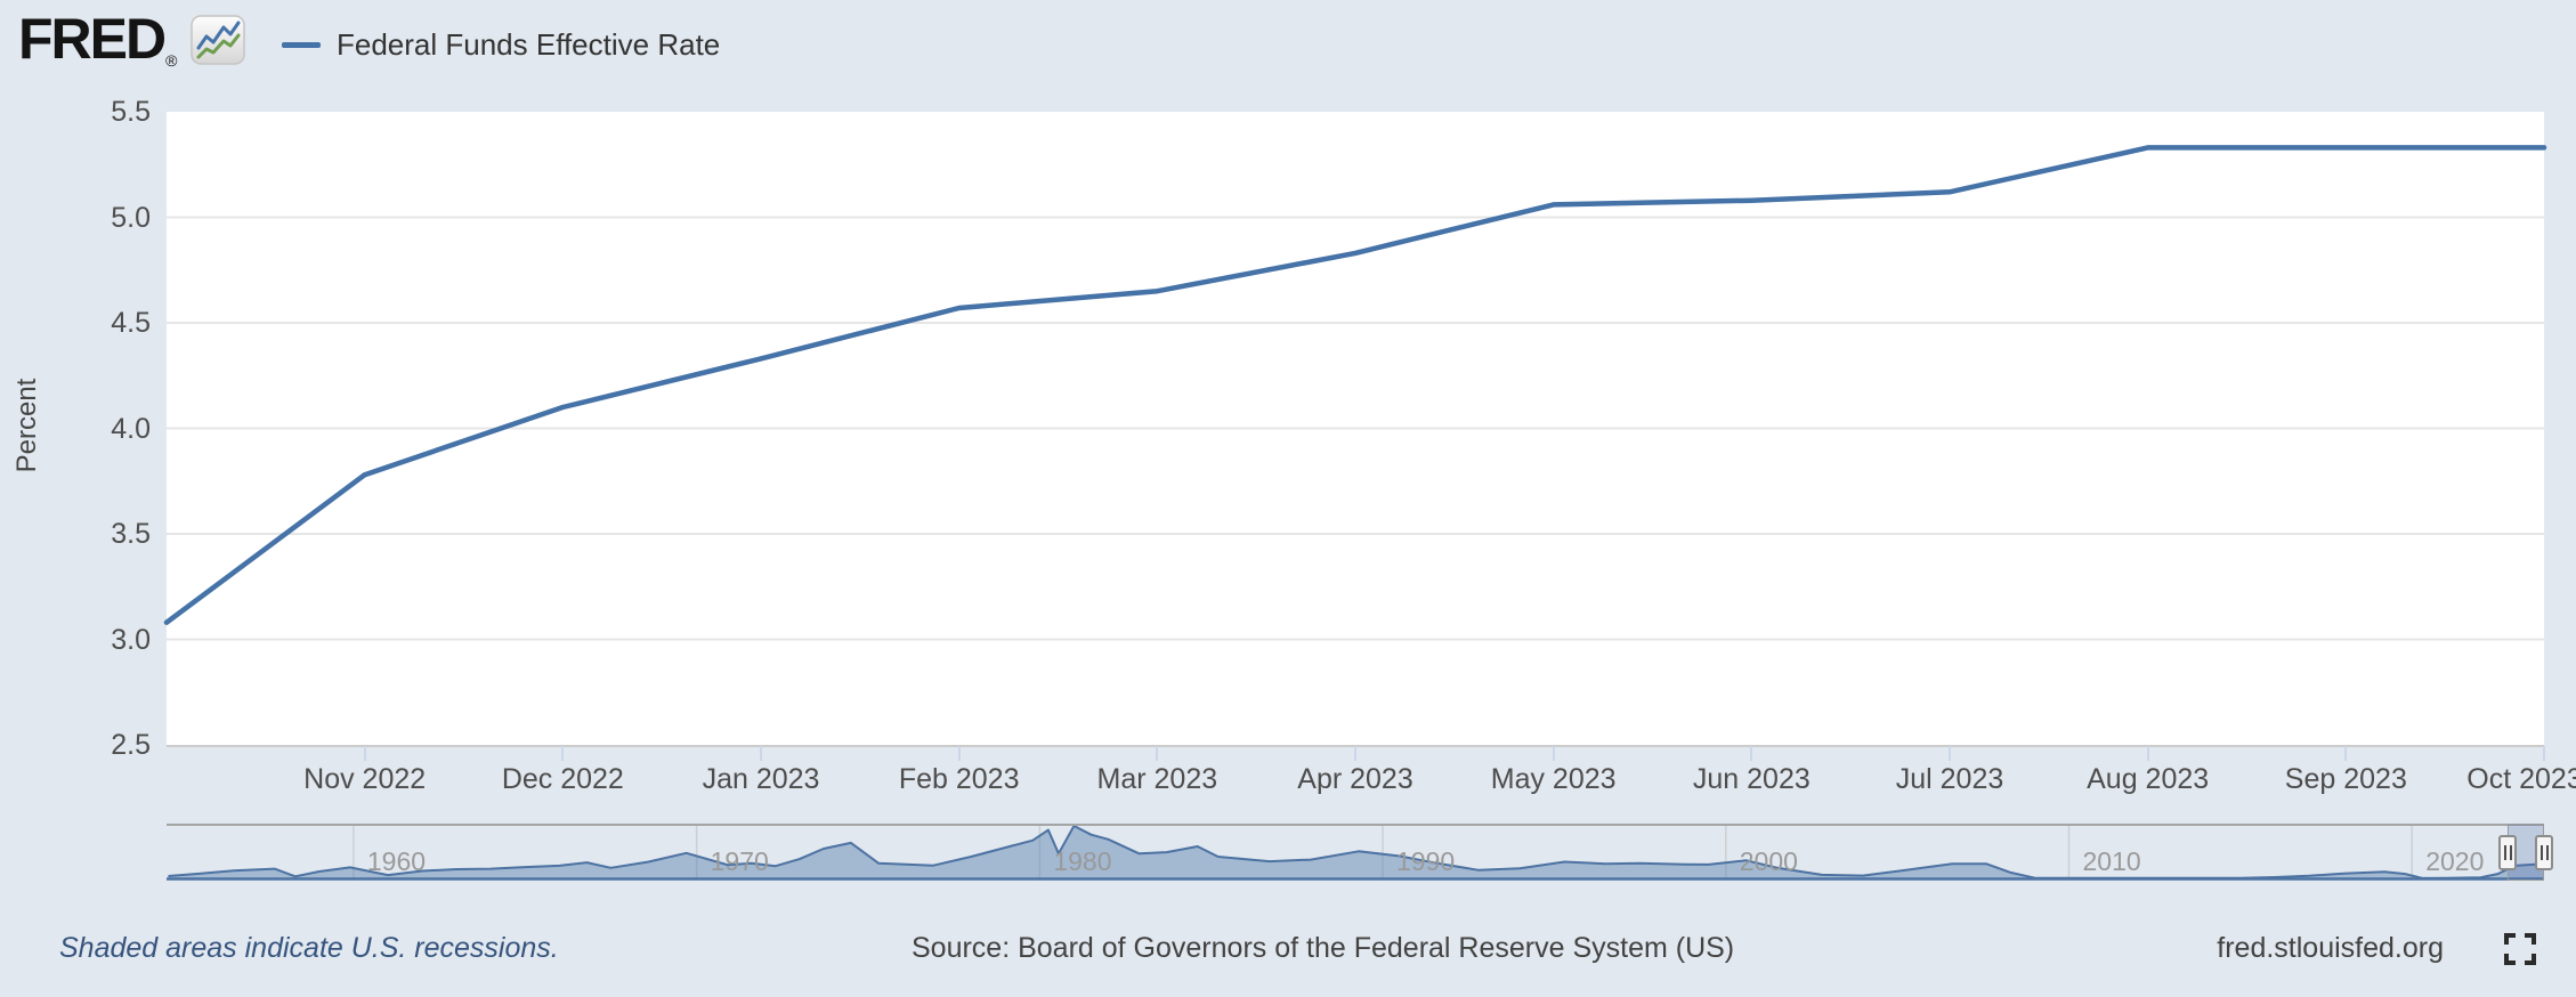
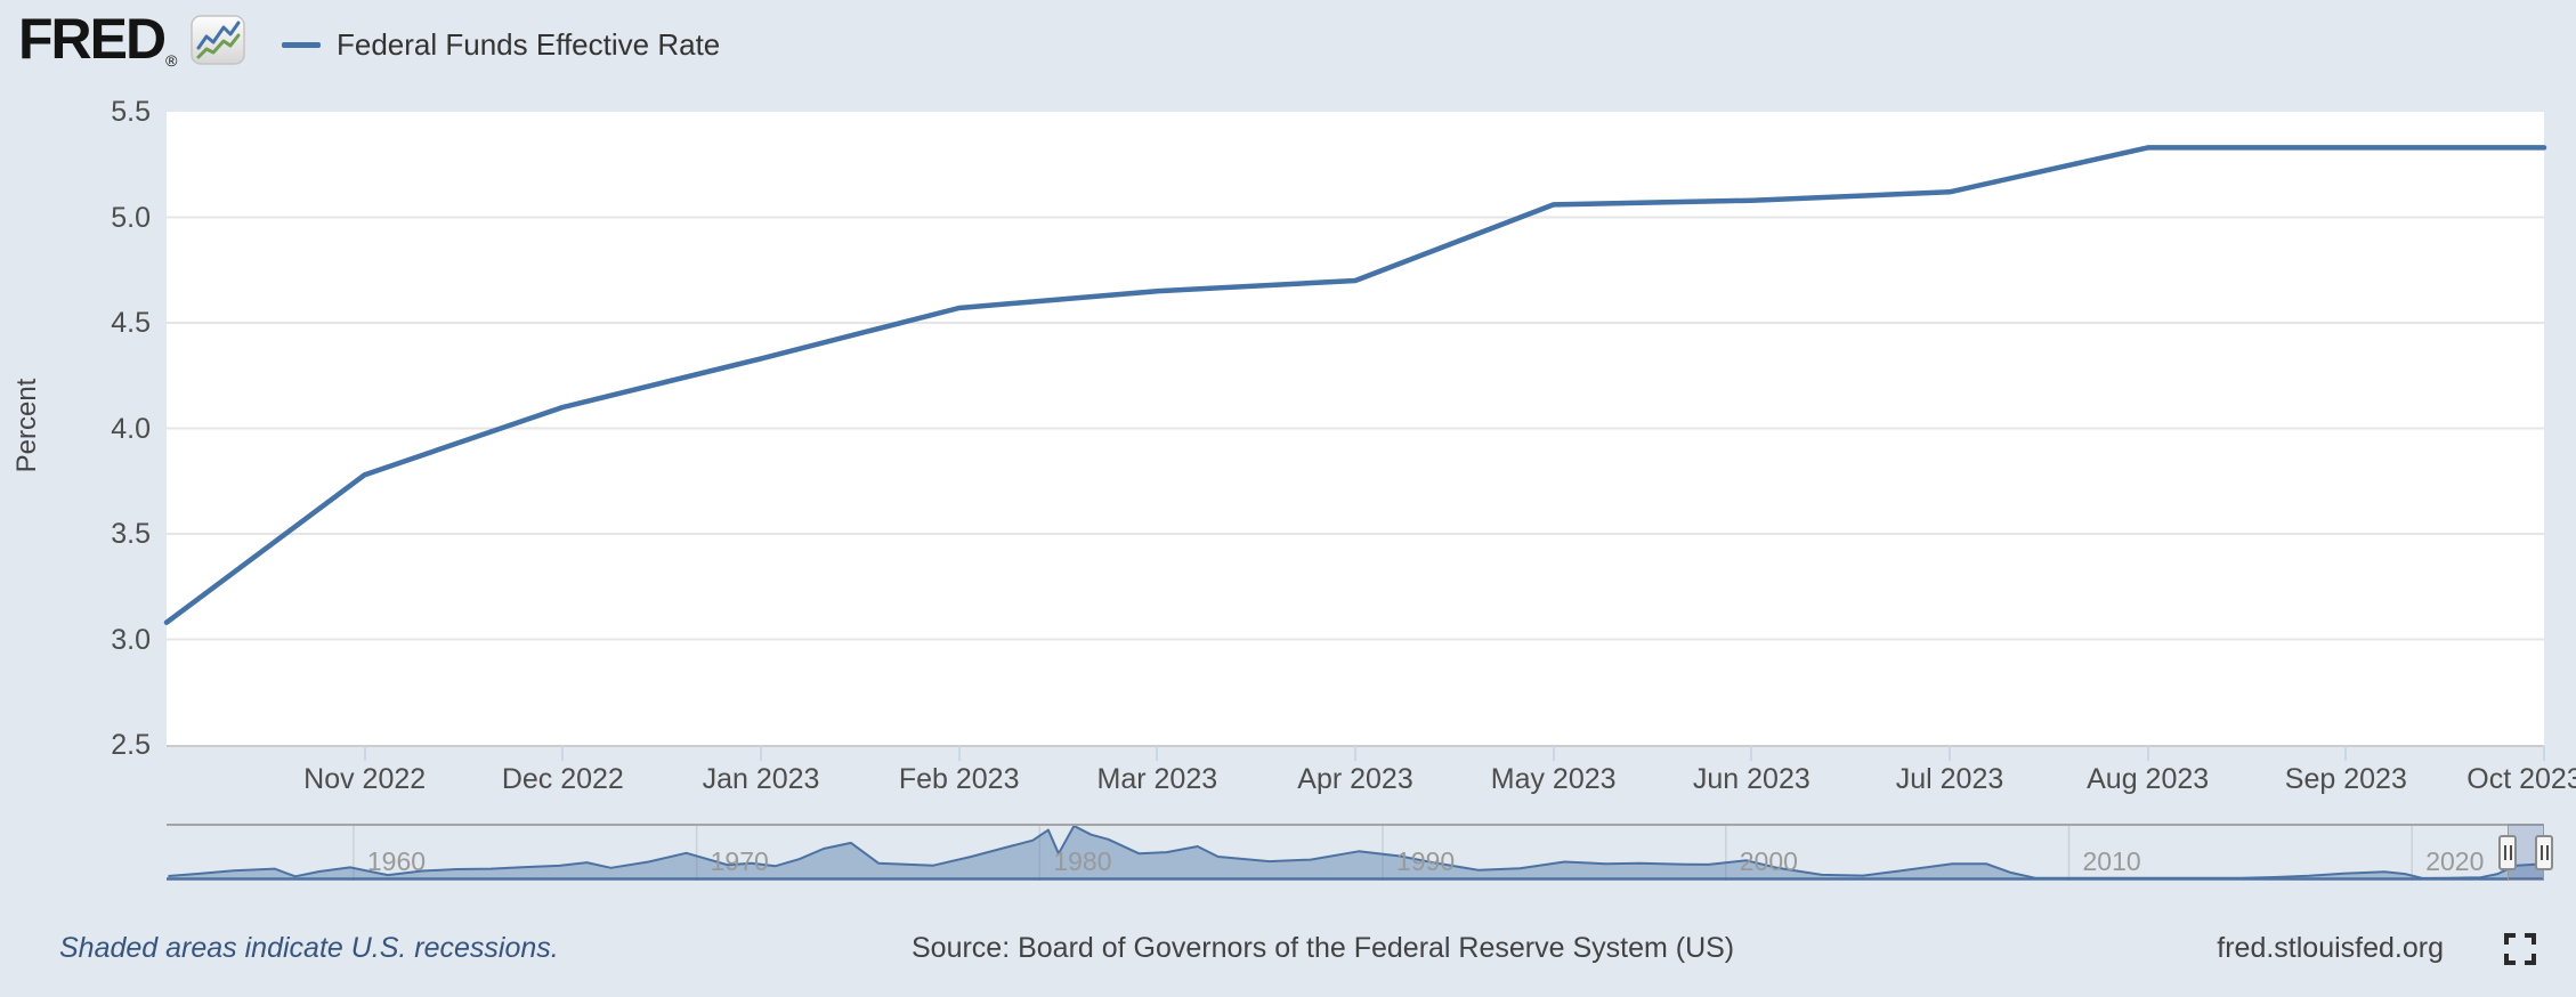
Apr 2023: 4.83 -> 4.70
